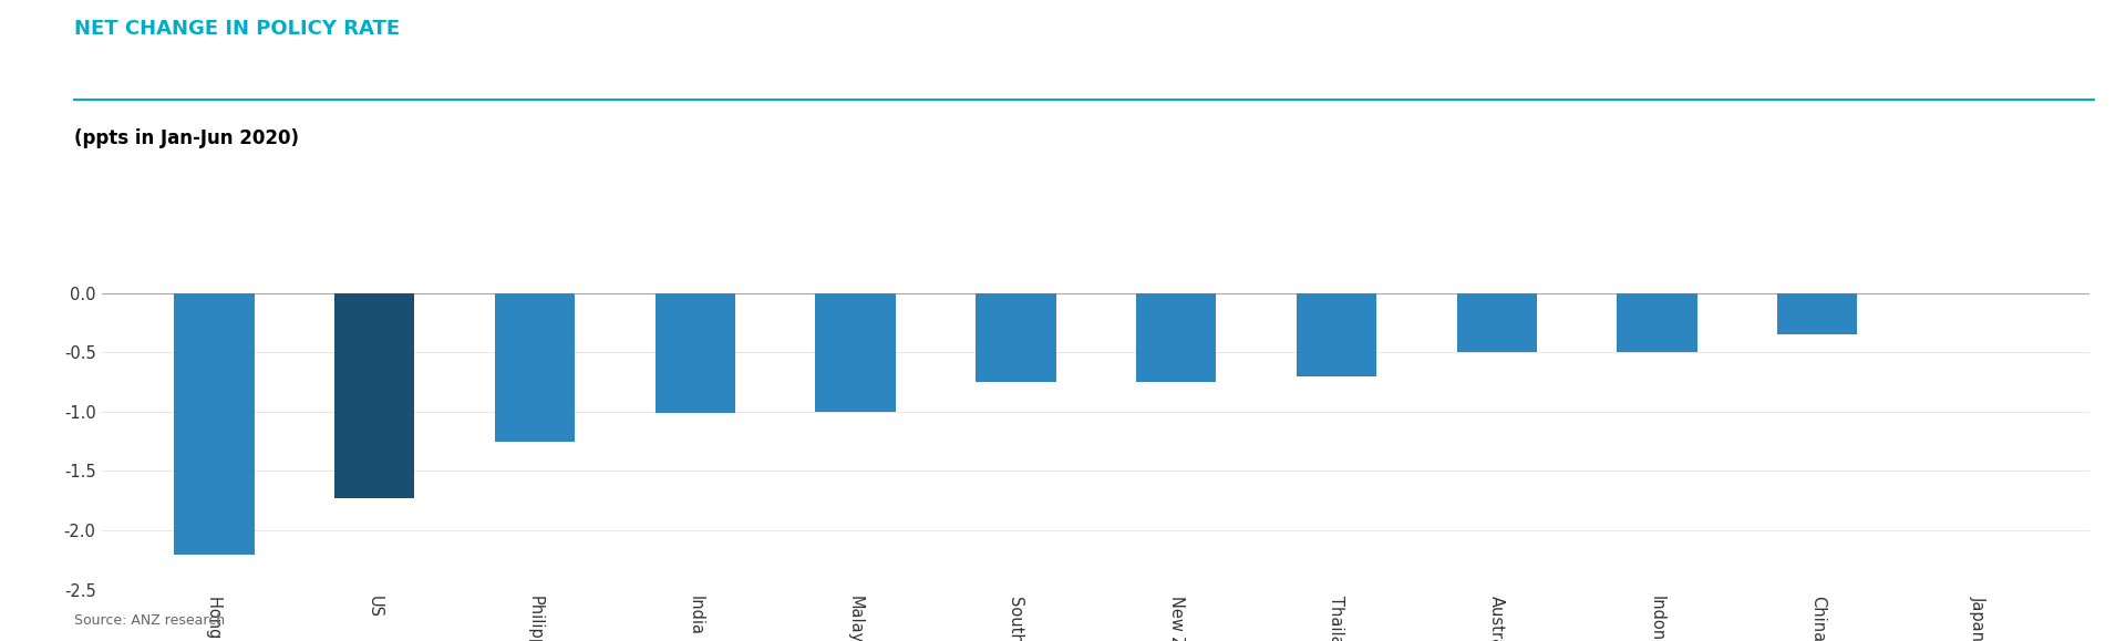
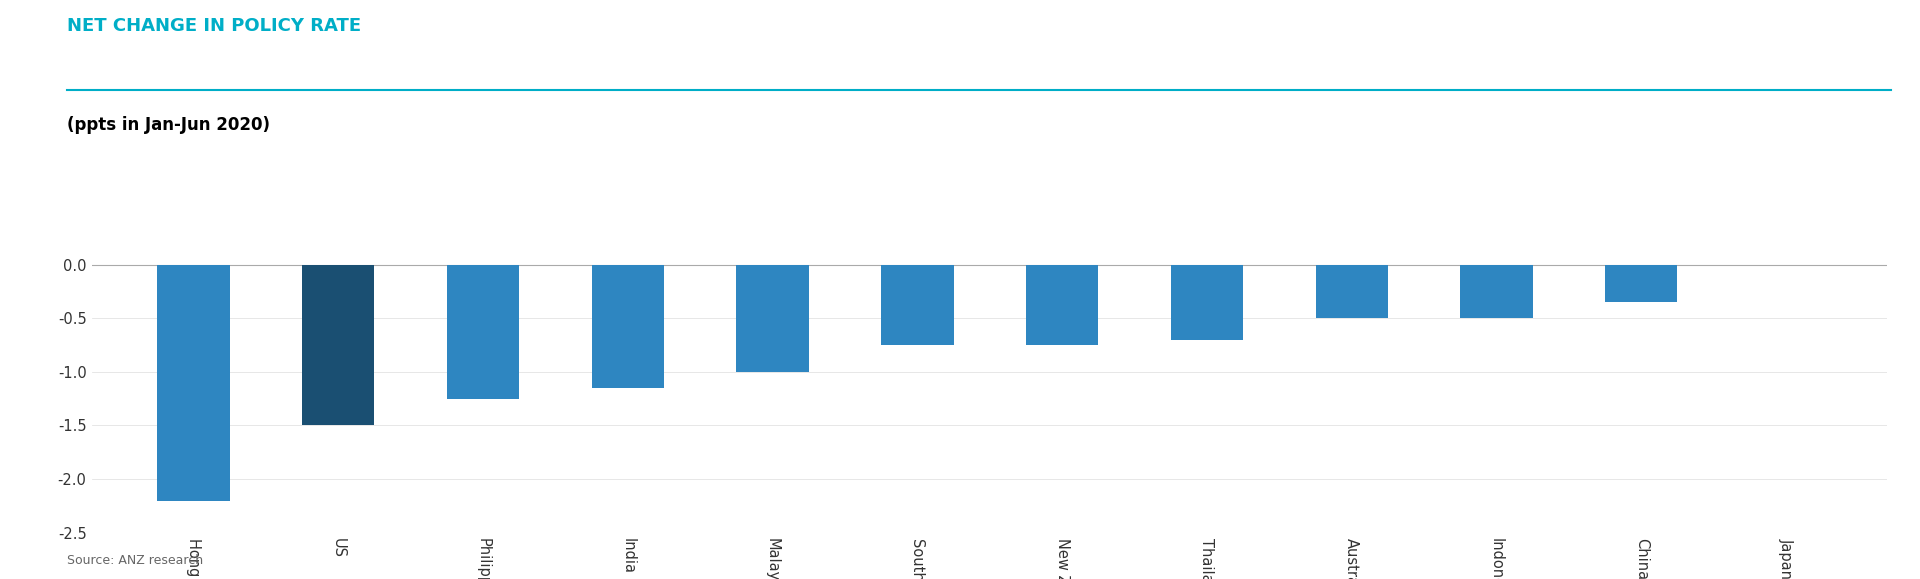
US: -1.73 -> -1.50
India: -1.01 -> -1.15
